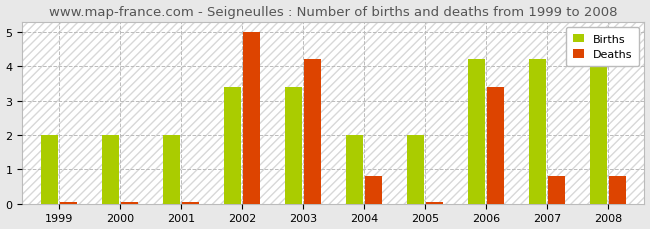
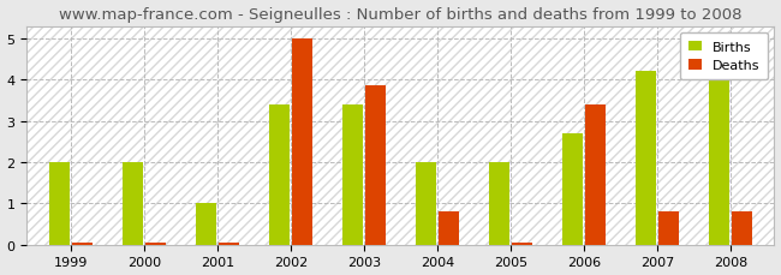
Births/2001: 2.0 -> 1.0
Deaths/2003: 4.20 -> 3.85
Births/2006: 4.2 -> 2.7
